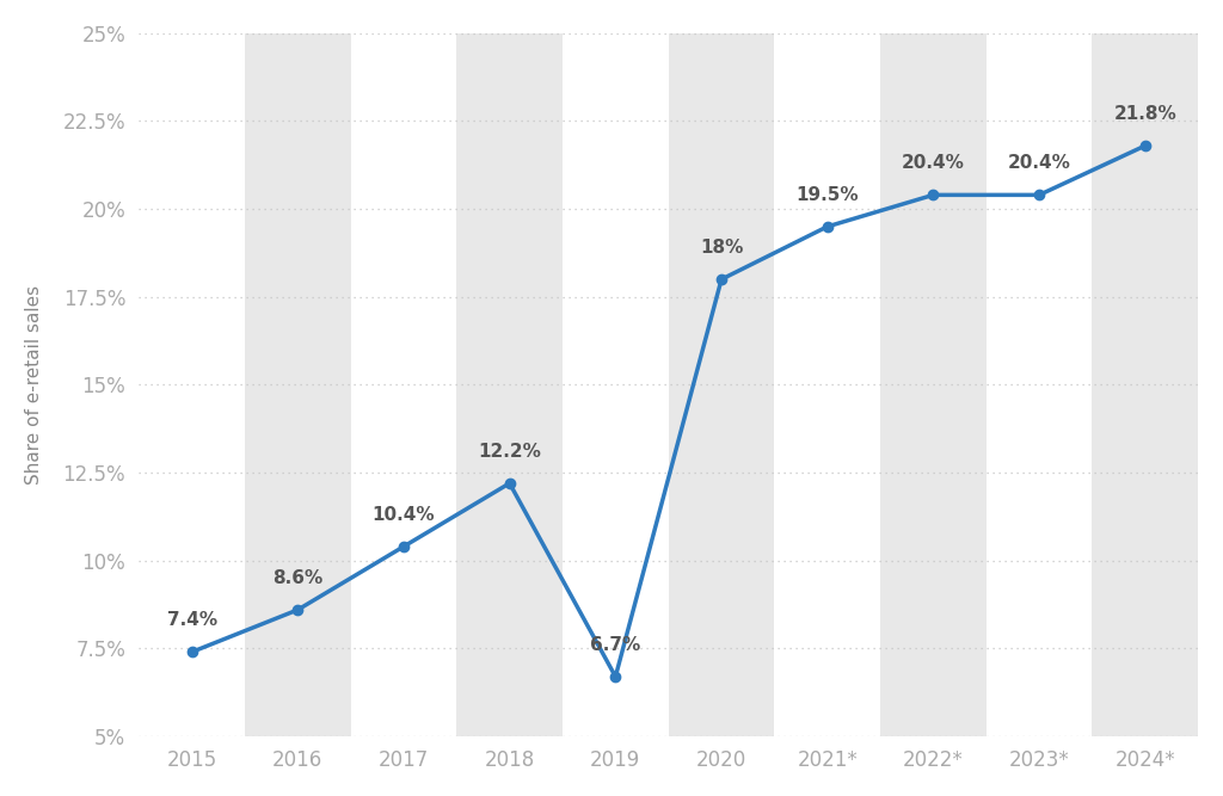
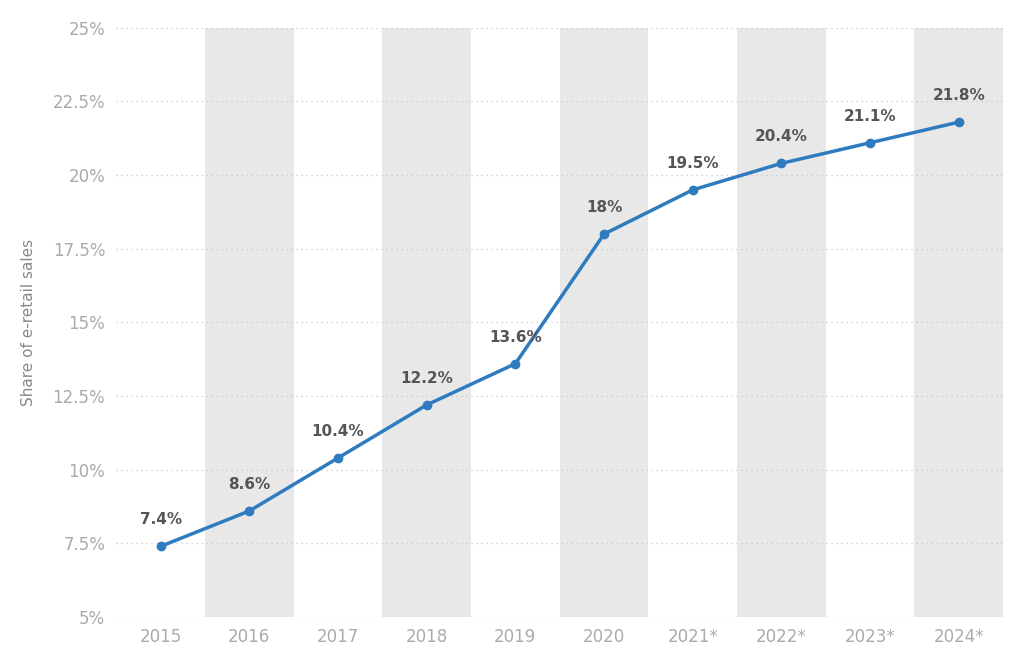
2019: 6.7% -> 13.6%
2023*: 20.4% -> 21.1%
